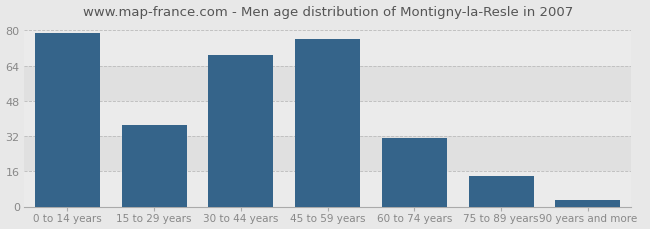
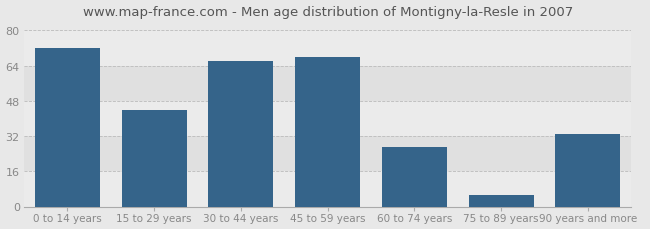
0 to 14 years: 79 -> 72
15 to 29 years: 37 -> 44
30 to 44 years: 69 -> 66
45 to 59 years: 76 -> 68
60 to 74 years: 31 -> 27
75 to 89 years: 14 -> 5
90 years and more: 3 -> 33
